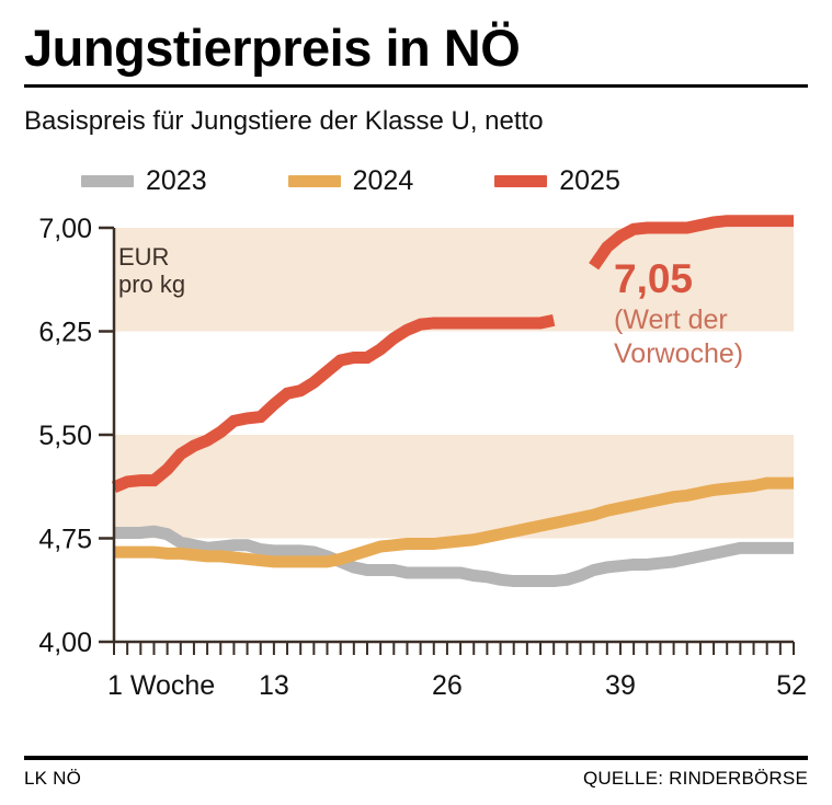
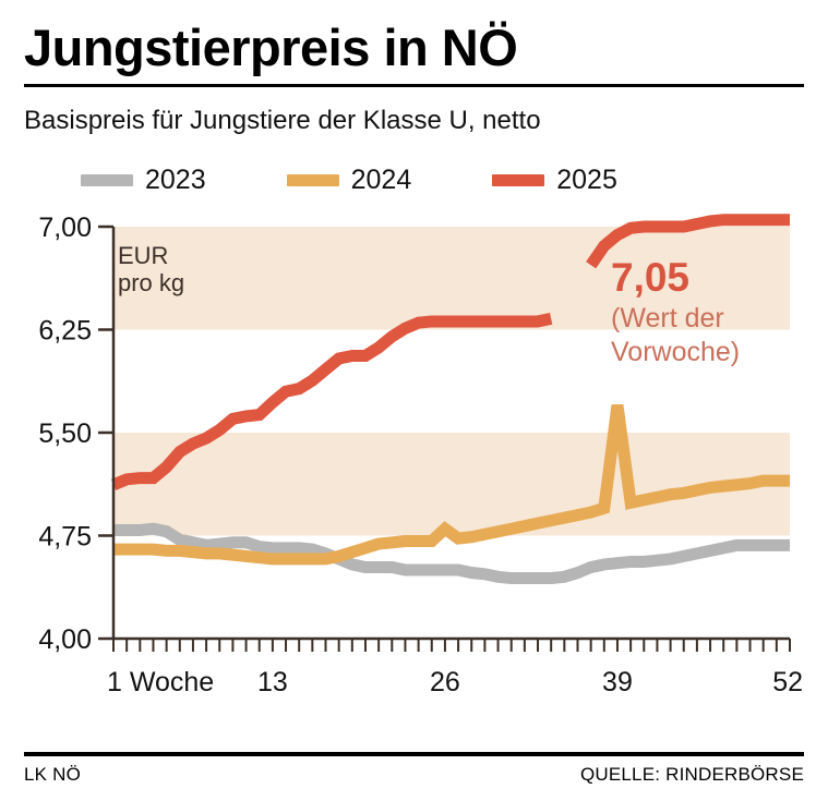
2024/26: 4,72 -> 4,80
2024/39: 4,97 -> 5,70
